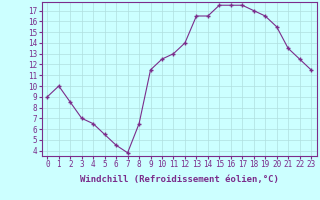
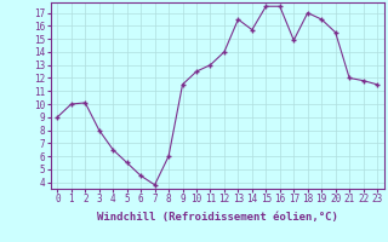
2: 8.5 -> 10.1
3: 7.0 -> 8.0
8: 6.5 -> 6.0
14: 16.5 -> 15.7
17: 17.5 -> 14.9
21: 13.5 -> 12.0
22: 12.5 -> 11.8
